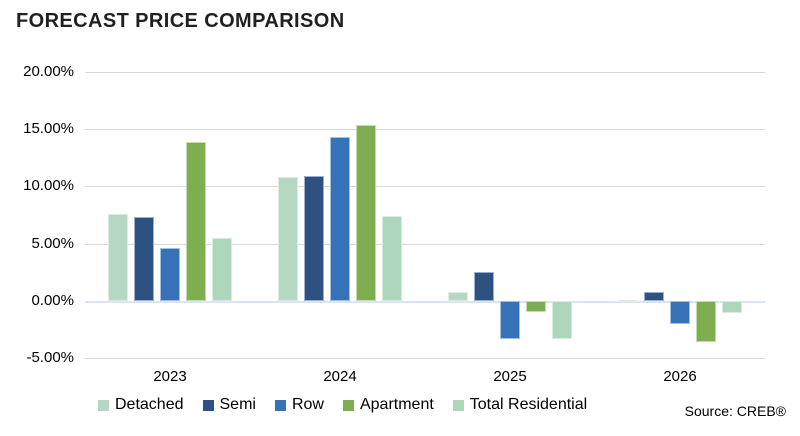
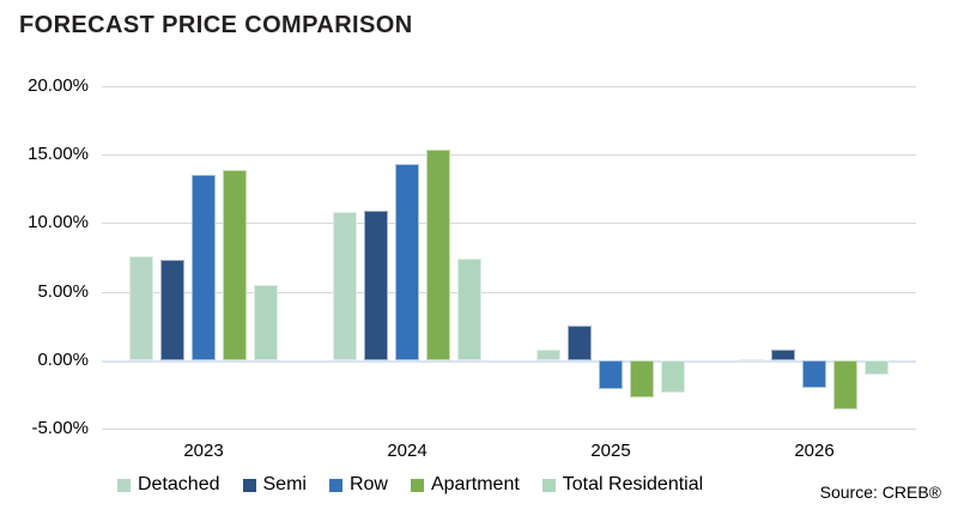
Row/2023: 4.6% -> 13.5%
Row/2025: -3.3% -> -2.1%
Apartment/2025: -1.0% -> -2.7%
Total Residential/2025: -3.3% -> -2.4%
